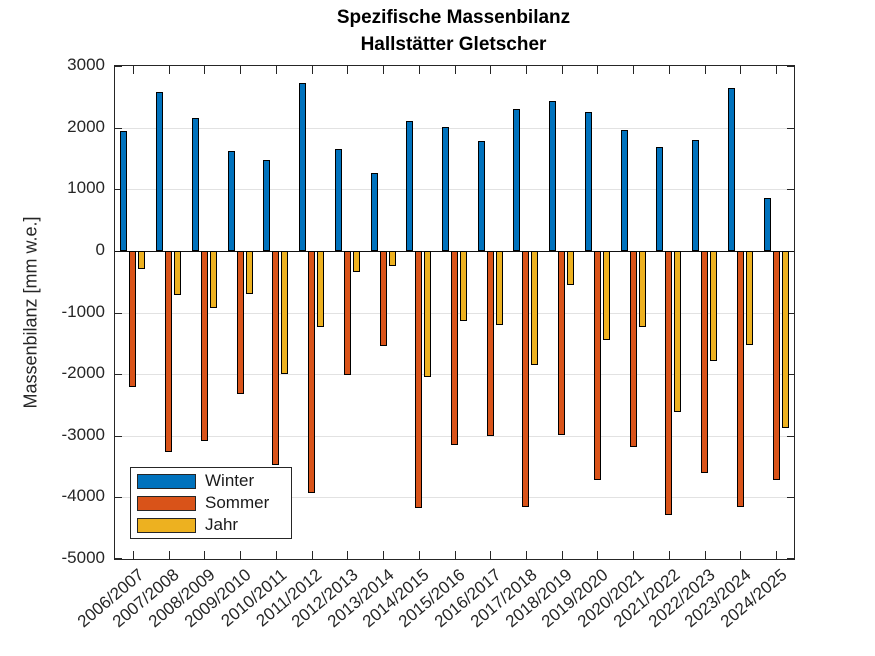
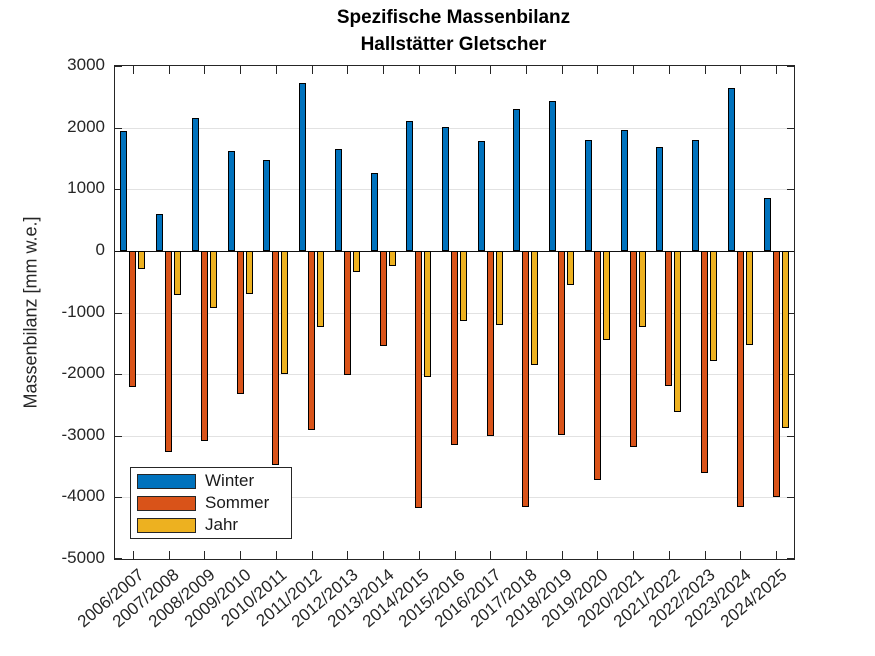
Winter/2007/2008: 2600 -> 600
Sommer/2011/2012: -3900 -> -2900
Winter/2019/2020: 2200 -> 1800
Sommer/2021/2022: -4300 -> -2200
Sommer/2024/2025: -3700 -> -4000
